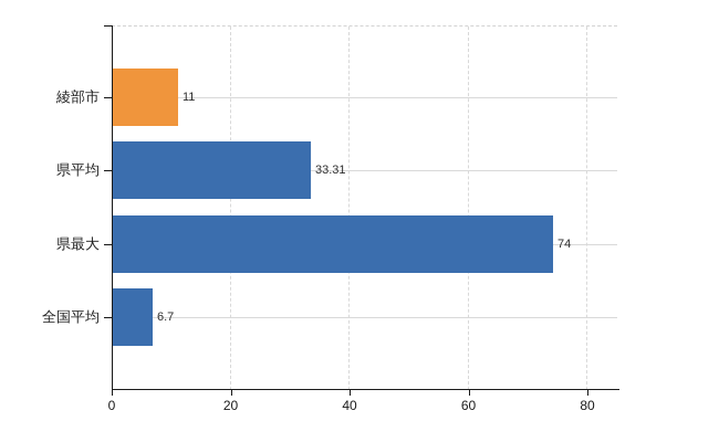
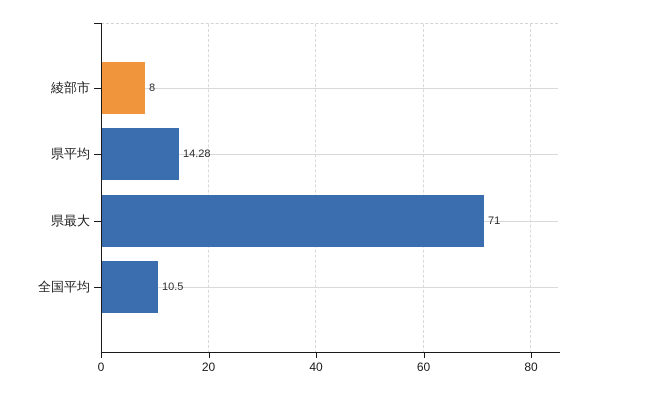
綾部市: 11 -> 8
県平均: 33.31 -> 14.28
県最大: 74 -> 71
全国平均: 6.7 -> 10.5
